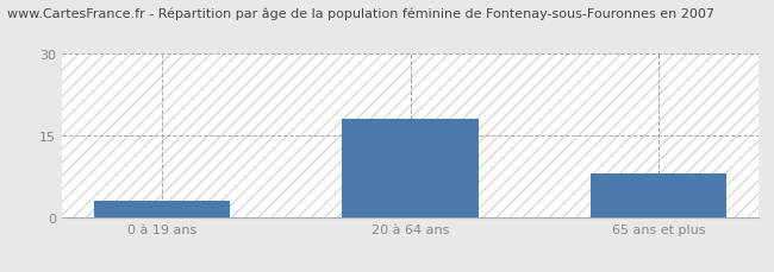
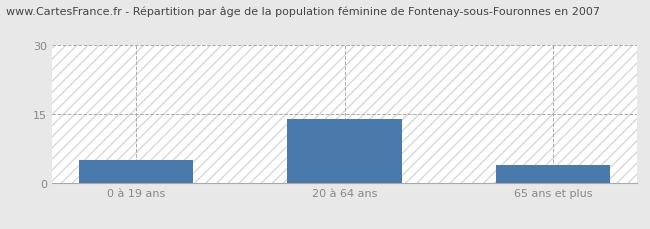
0 à 19 ans: 3 -> 5
20 à 64 ans: 18 -> 14
65 ans et plus: 8 -> 4
